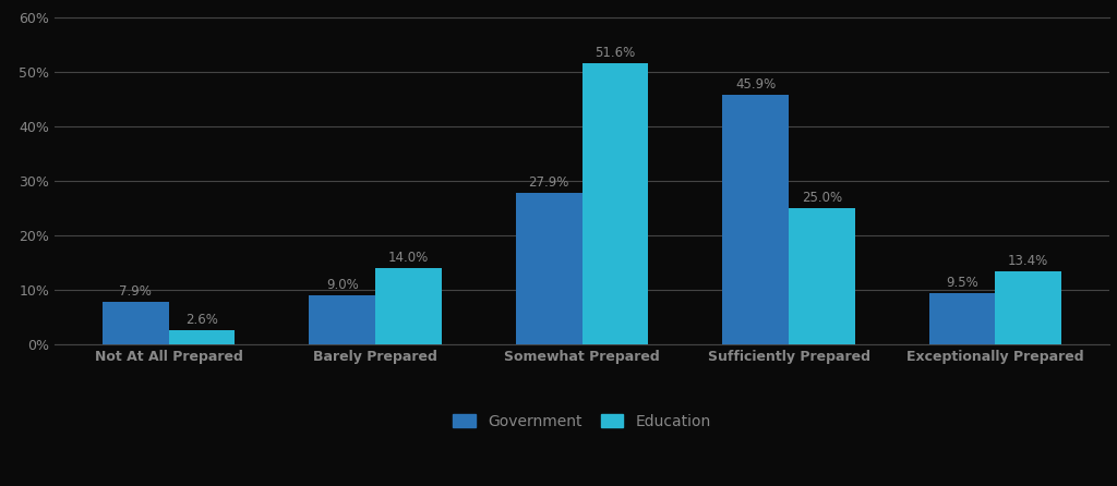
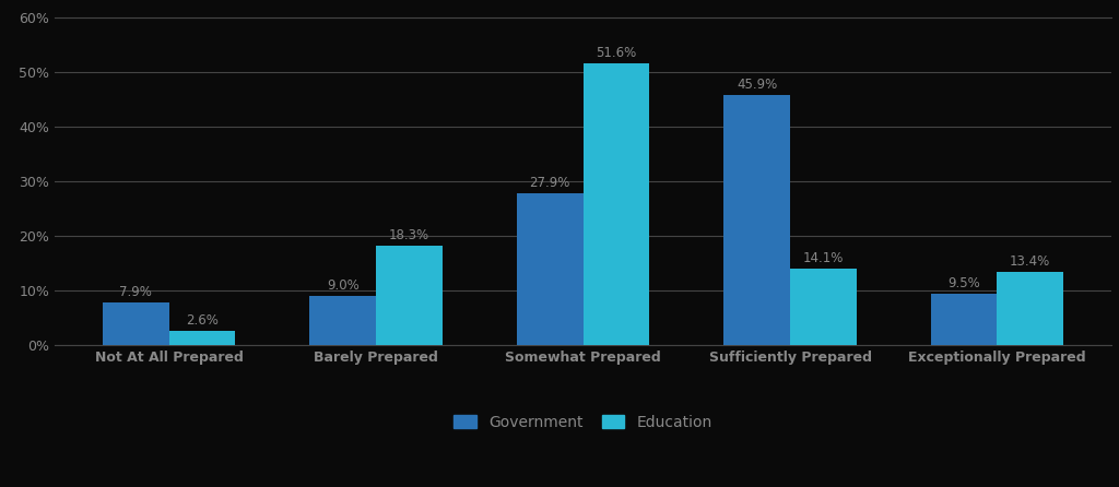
Education/Barely Prepared: 14.0% -> 18.3%
Education/Sufficiently Prepared: 25.0% -> 14.1%
